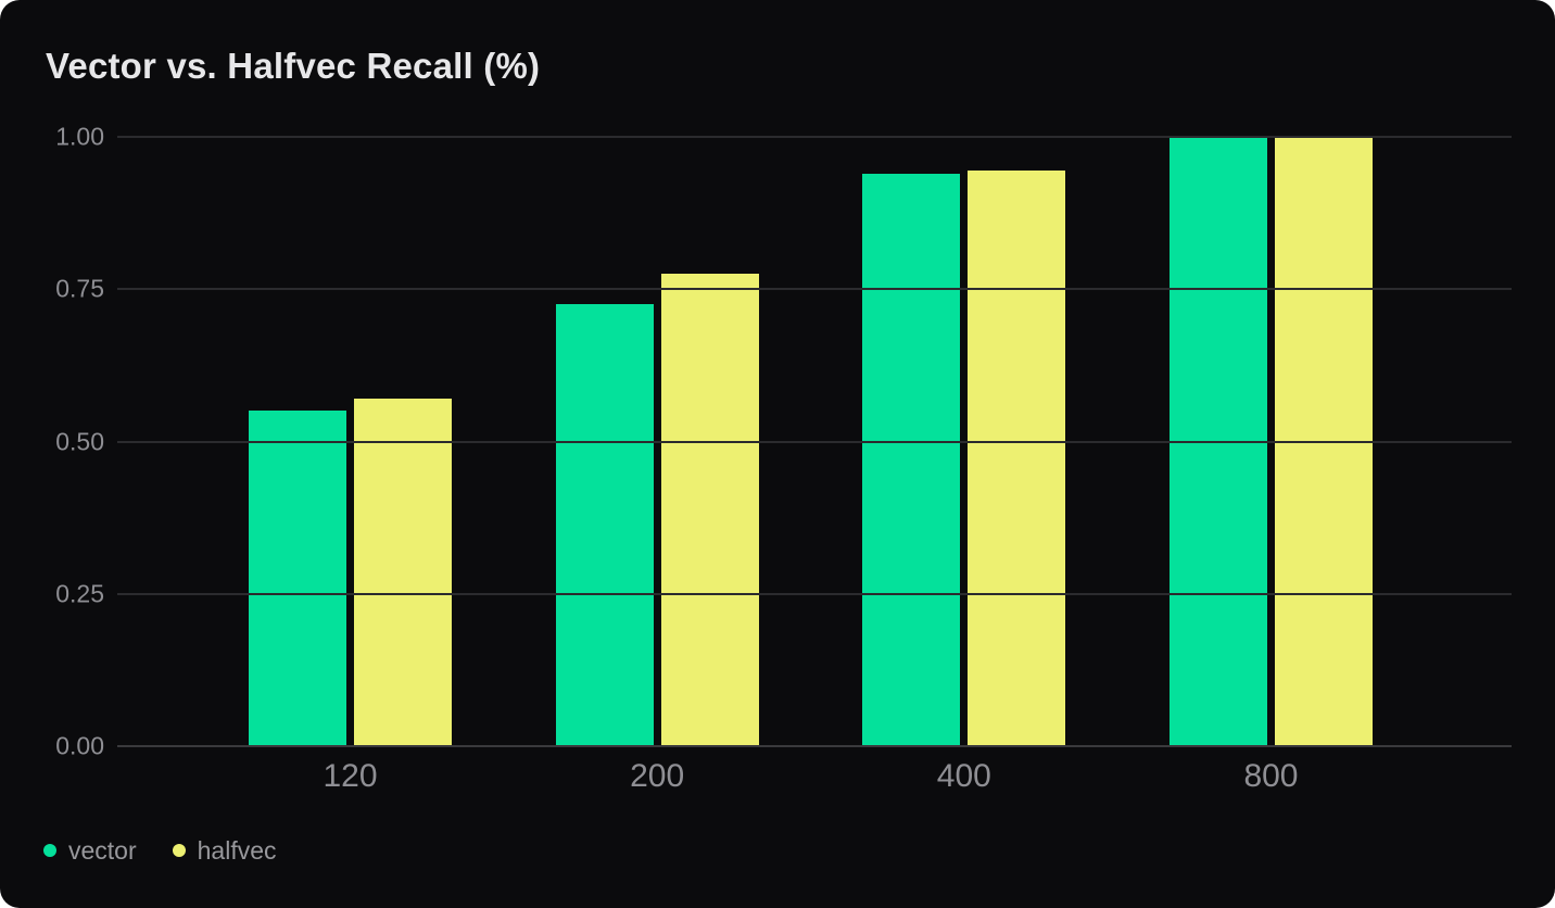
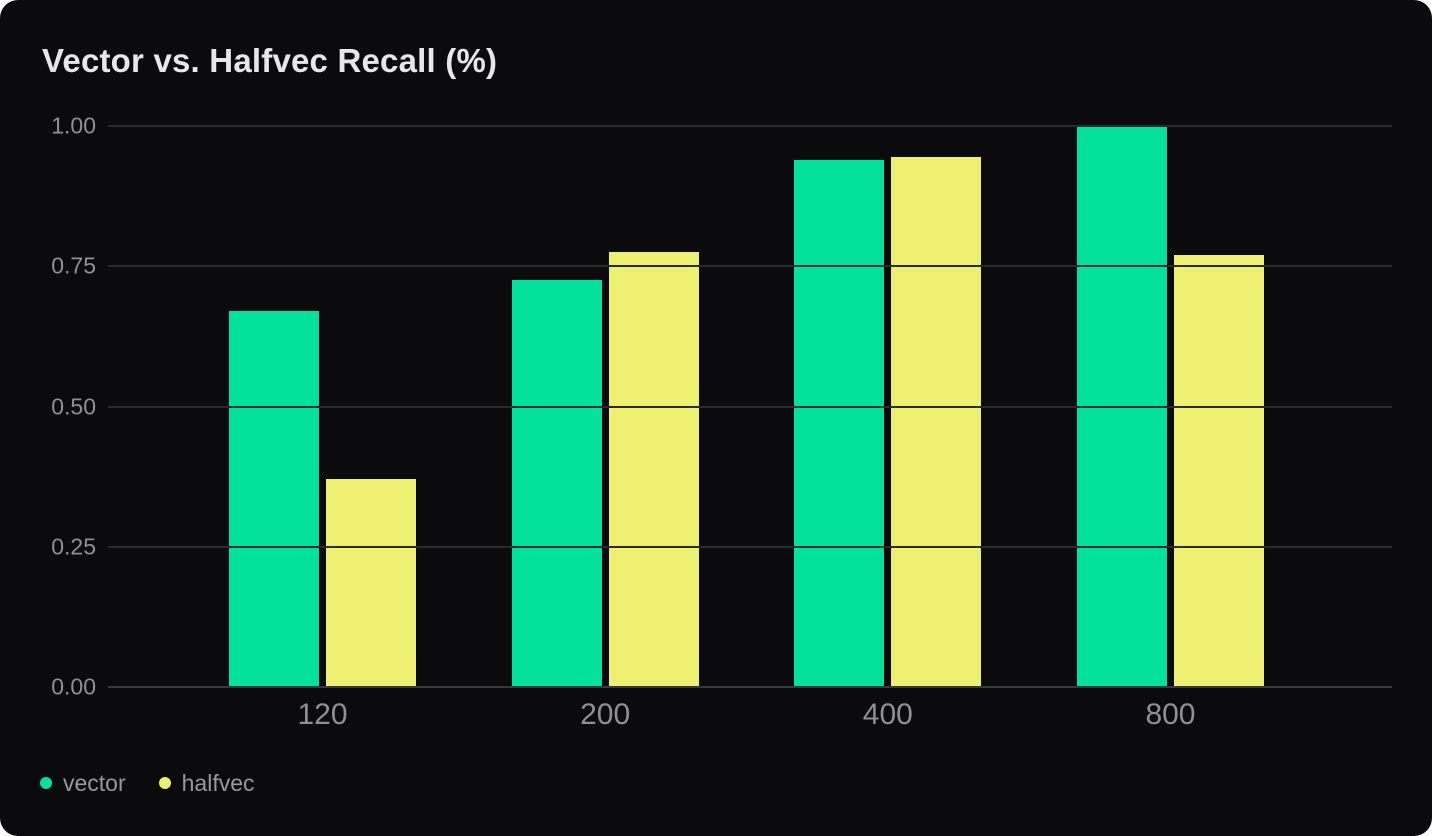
vector/120: 0.55 -> 0.67
halfvec/120: 0.57 -> 0.37
halfvec/800: 1.00 -> 0.77
